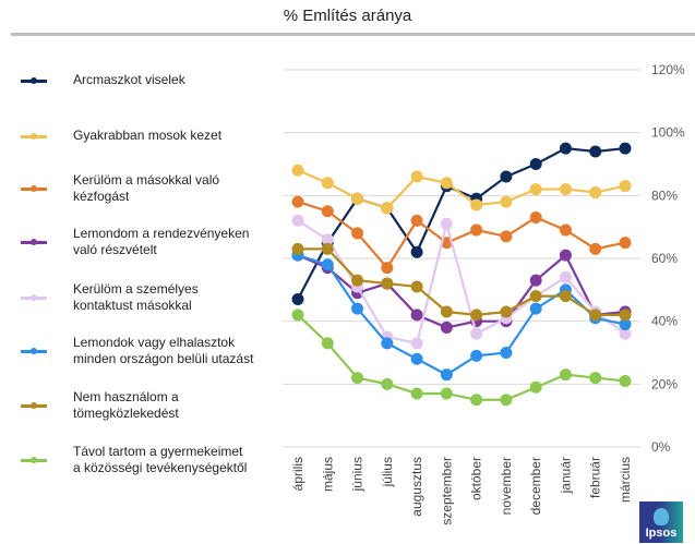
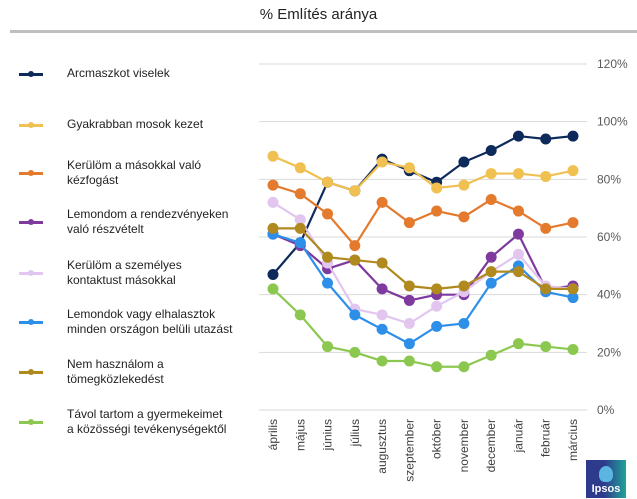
Arcmaszkot viselek/május: 65% -> 58%
Arcmaszkot viselek/augusztus: 62% -> 87%
Kerülöm a személyes kontaktust másokkal/szeptember: 71% -> 30%
Kerülöm a személyes kontaktust másokkal/március: 36% -> 42%
